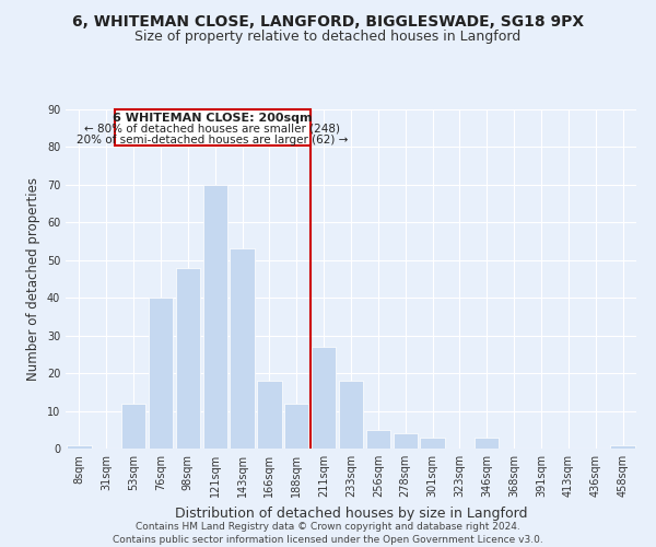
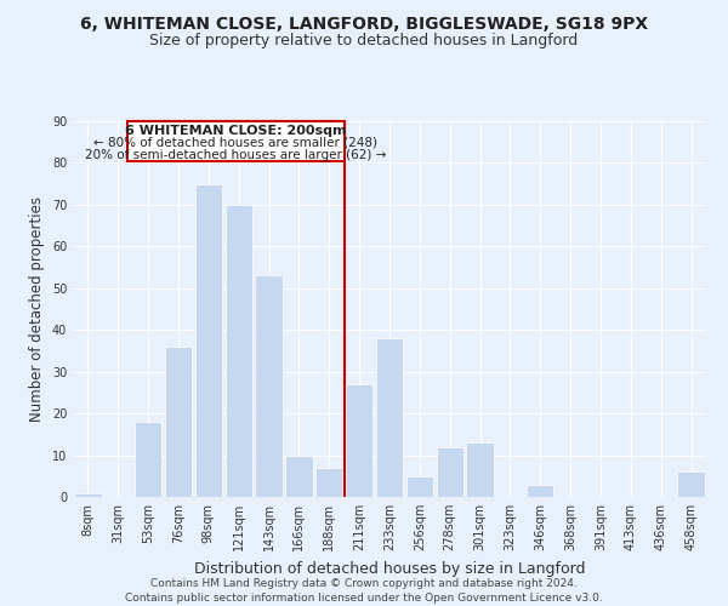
53sqm: 12 -> 18
76sqm: 40 -> 36
98sqm: 48 -> 75
166sqm: 18 -> 10
188sqm: 12 -> 7
233sqm: 18 -> 38
278sqm: 4 -> 12
301sqm: 3 -> 13
458sqm: 1 -> 6
